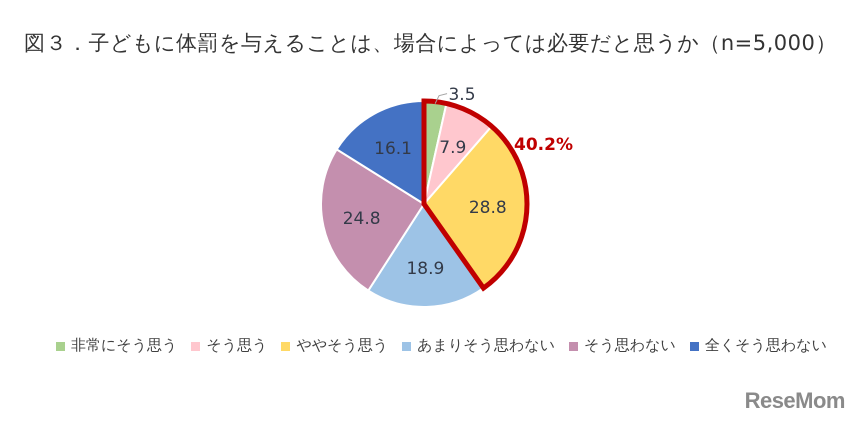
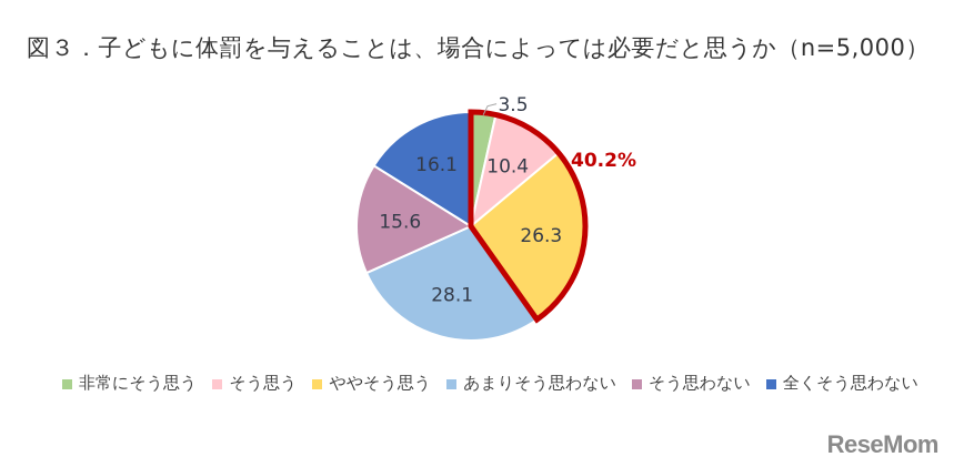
そう思う: 7.9 -> 10.4
ややそう思う: 28.8 -> 26.3
あまりそう思わない: 18.9 -> 28.1
そう思わない: 24.8 -> 15.6
